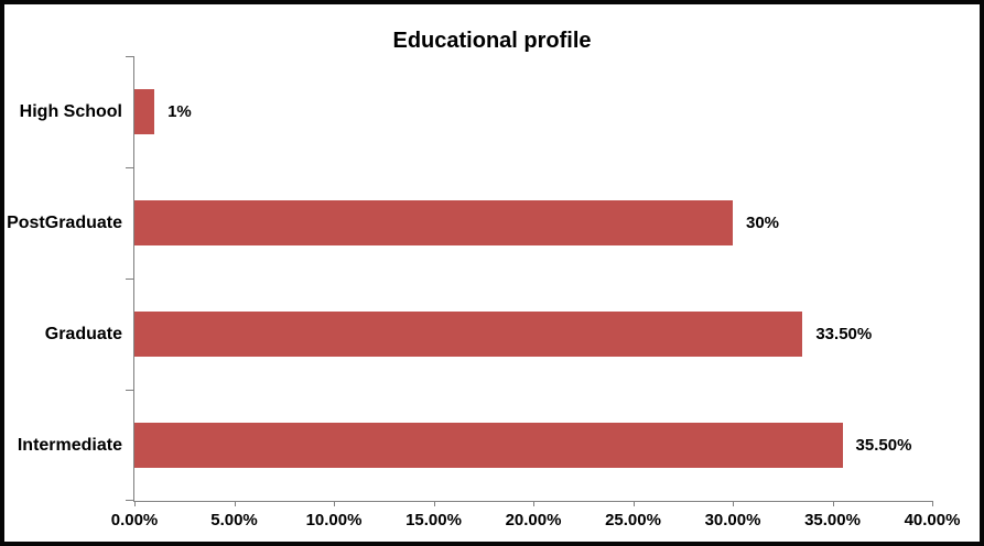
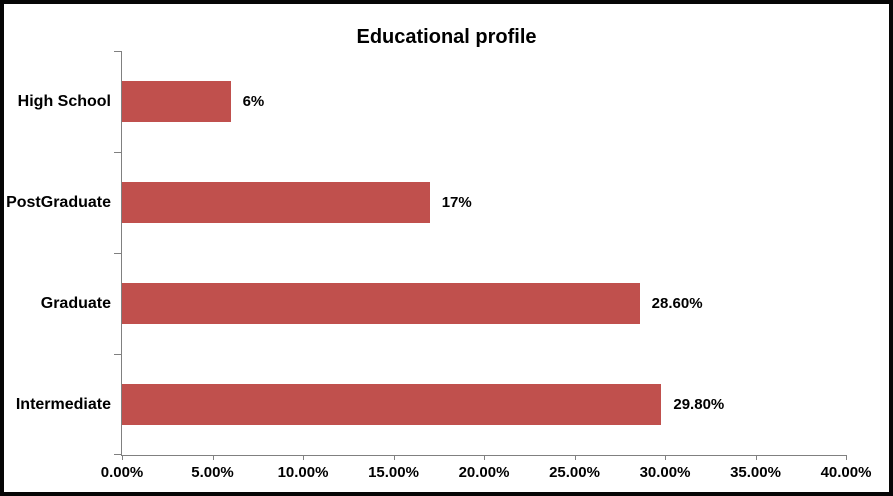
High School: 1% -> 6%
PostGraduate: 30% -> 17%
Graduate: 33.50% -> 28.60%
Intermediate: 35.50% -> 29.80%
